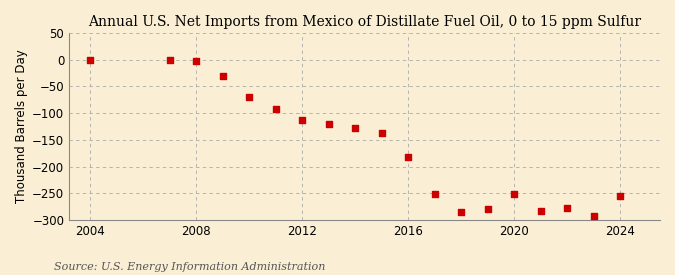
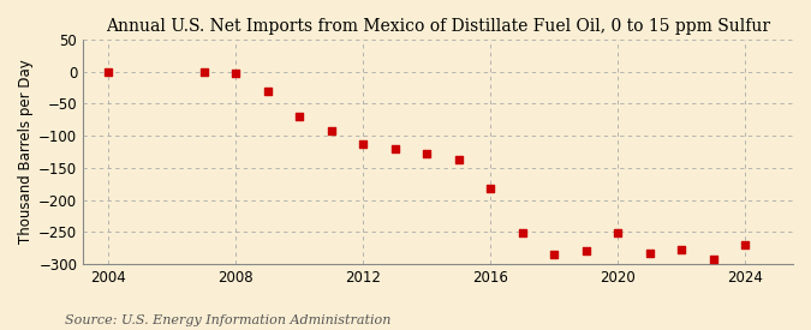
2024: -254 -> -270
